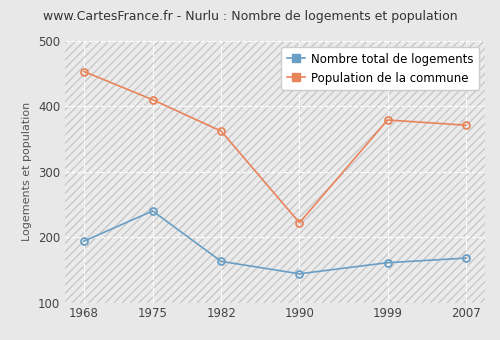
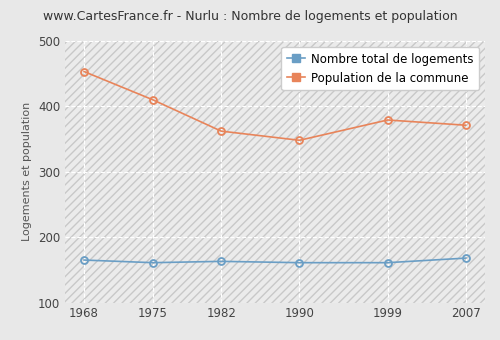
Nombre total de logements/1968: 194 -> 165
Nombre total de logements/1975: 240 -> 161
Nombre total de logements/1990: 144 -> 161
Population de la commune/1990: 222 -> 348
